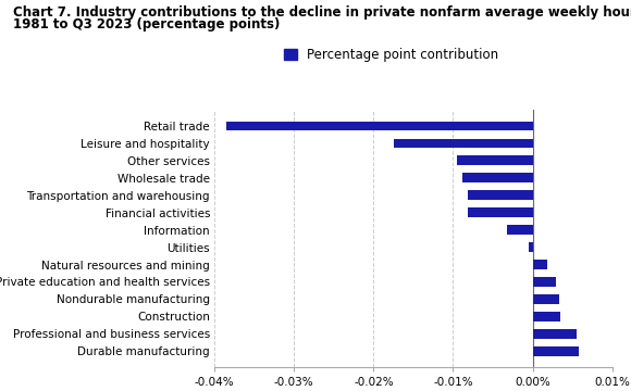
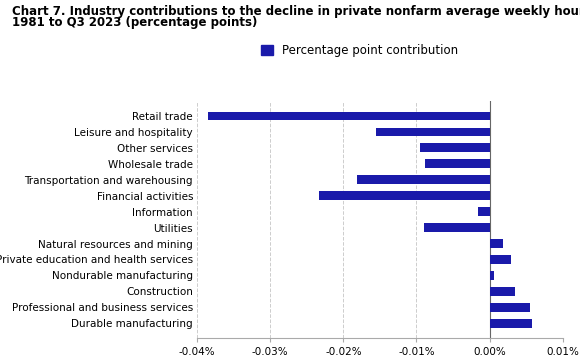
Leisure and hospitality: -0.0175% -> -0.0156%
Transportation and warehousing: -0.0082% -> -0.0182%
Financial activities: -0.0082% -> -0.0234%
Information: -0.0032% -> -0.0016%
Utilities: -0.0005% -> -0.0090%
Nondurable manufacturing: 0.0033% -> 0.0006%
